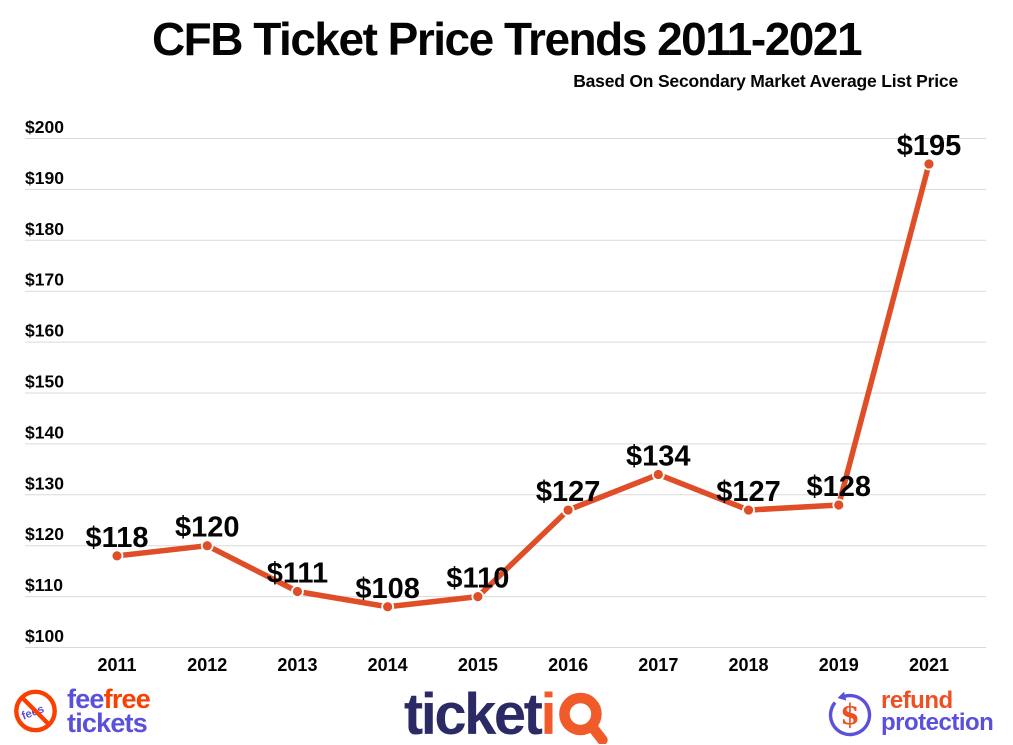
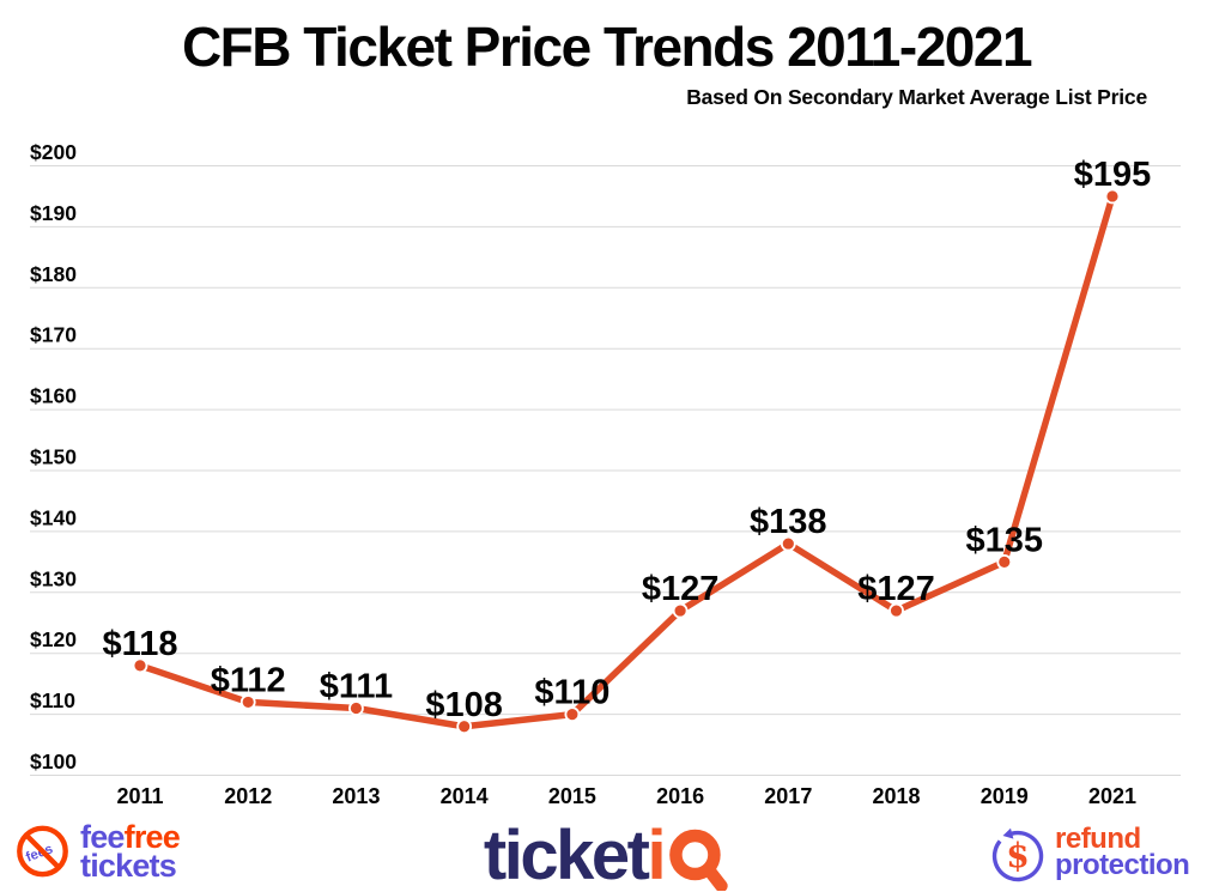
2012: $120 -> $112
2017: $134 -> $138
2019: $128 -> $135
